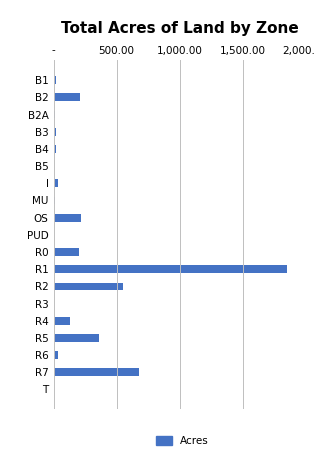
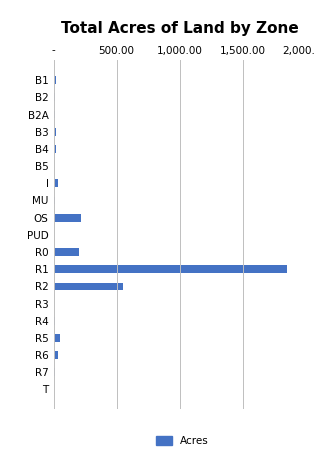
B2: 210 -> 10
R4: 130 -> 10
R5: 360 -> 50
R7: 680 -> 10
